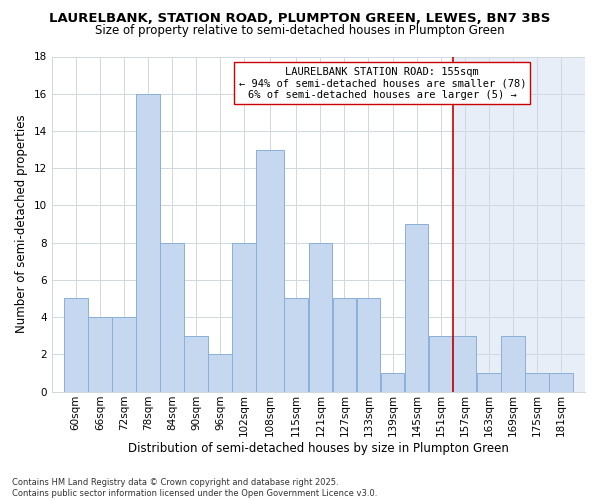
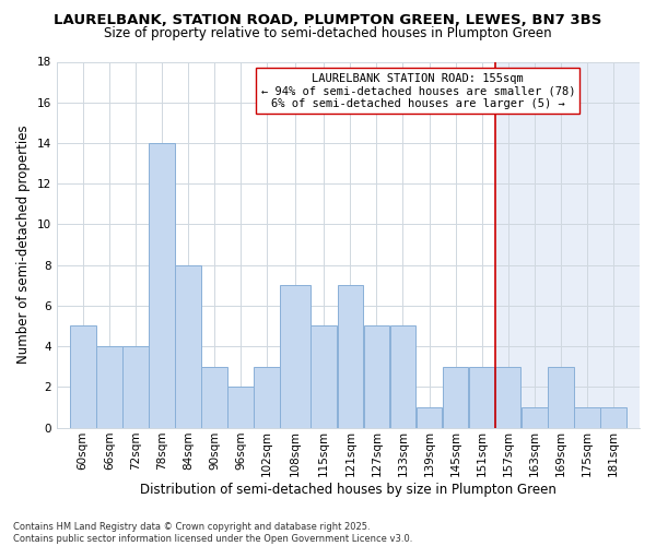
78sqm: 16 -> 14
102sqm: 8 -> 3
108sqm: 13 -> 7
121sqm: 8 -> 7
145sqm: 9 -> 3
